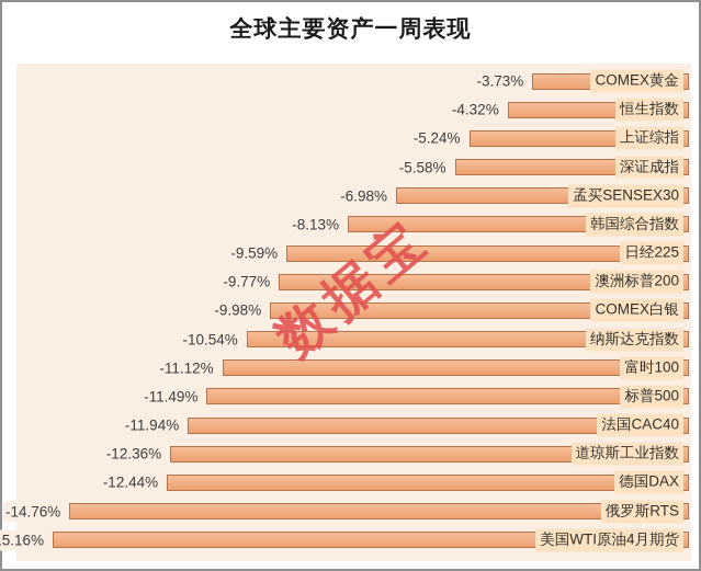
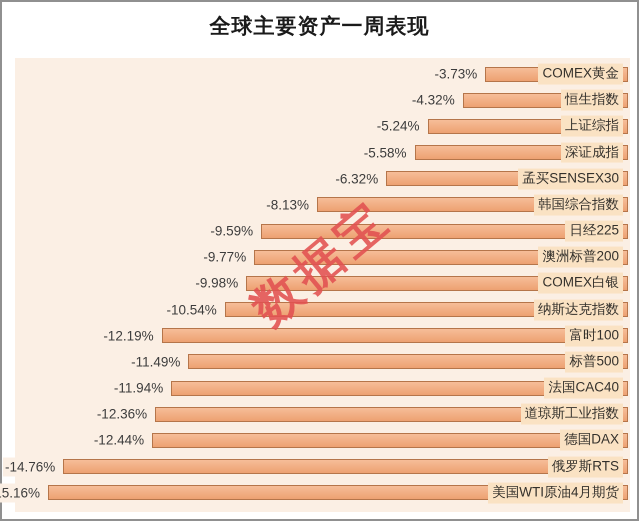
孟买SENSEX30: -6.98% -> -6.32%
富时100: -11.12% -> -12.19%
